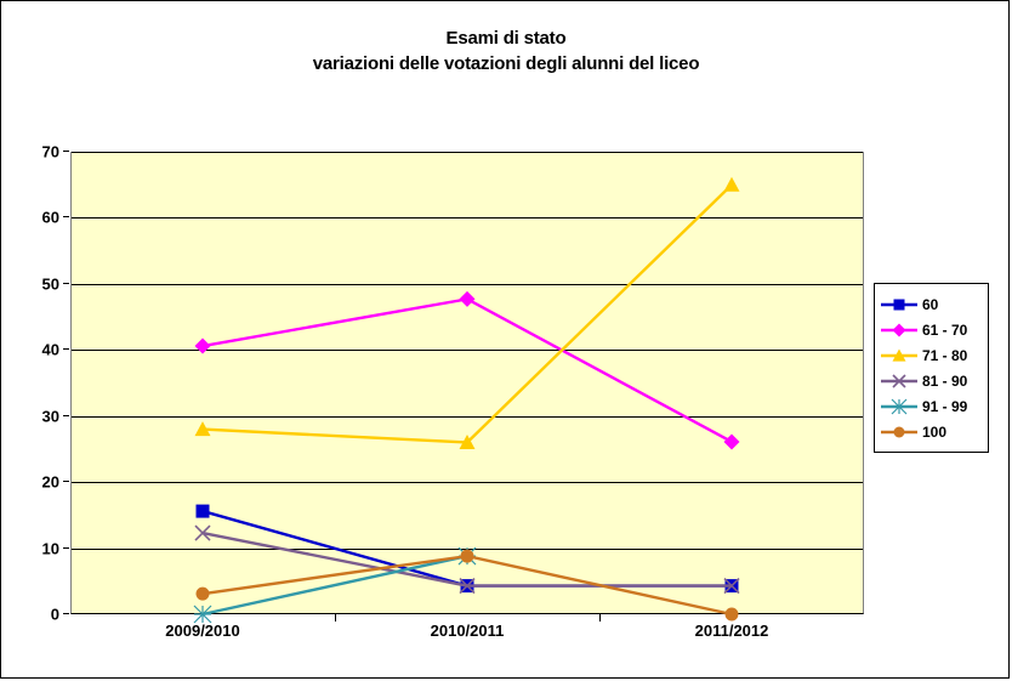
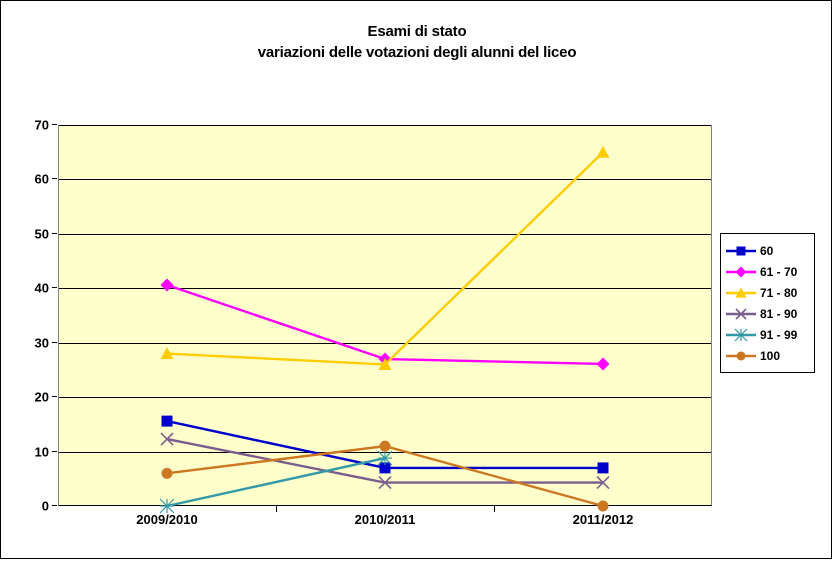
100/2009/2010: 3 -> 6
60/2010/2011: 4 -> 7
61 - 70/2010/2011: 48 -> 27
100/2010/2011: 9 -> 11
60/2011/2012: 4 -> 7
